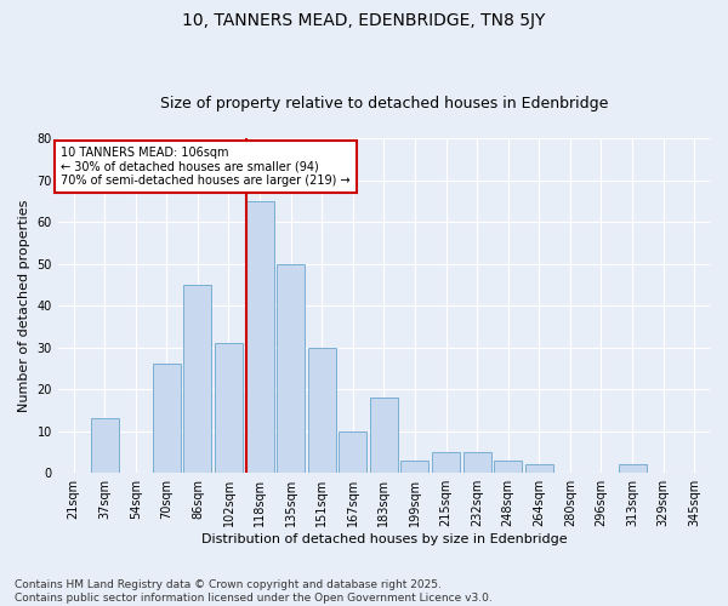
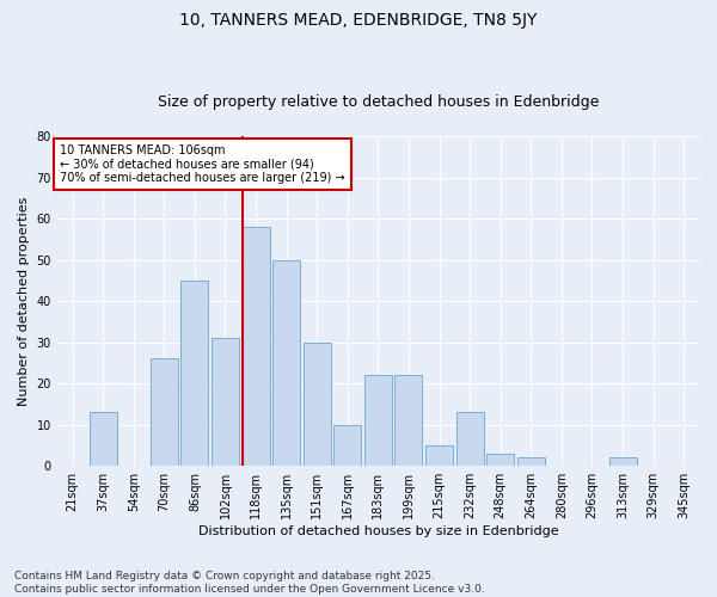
118sqm: 65 -> 58
183sqm: 18 -> 22
199sqm: 3 -> 22
232sqm: 5 -> 13
